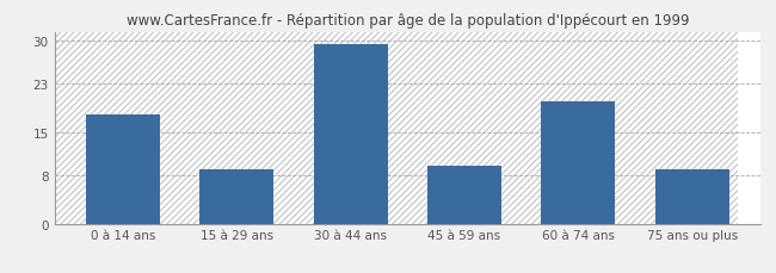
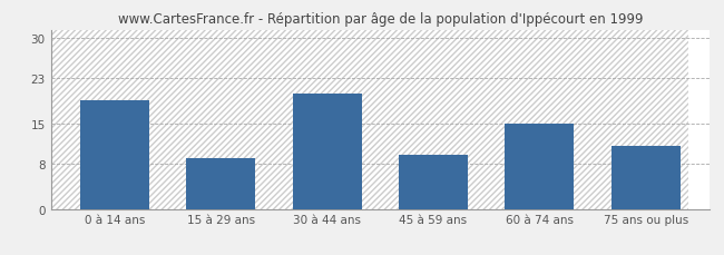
0 à 14 ans: 18.0 -> 19.0
30 à 44 ans: 29.5 -> 20.2
60 à 74 ans: 20.0 -> 15.0
75 ans ou plus: 9.0 -> 11.0
